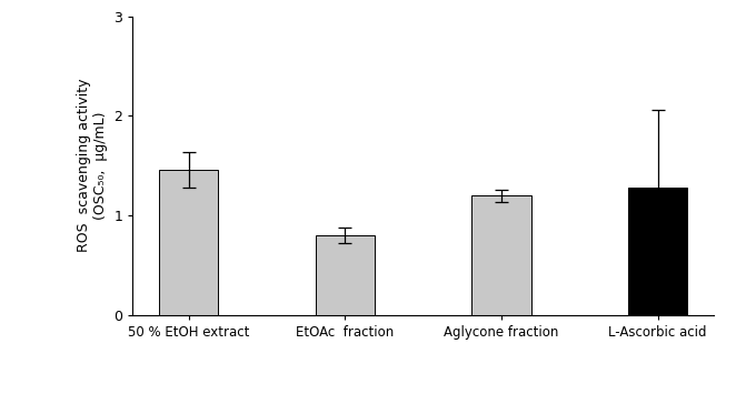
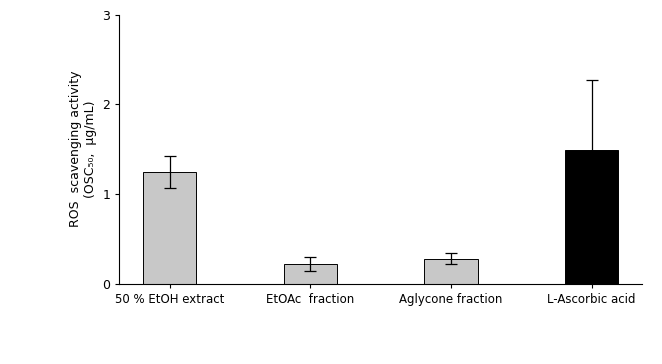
50 % EtOH extract: 1.46 -> 1.25
EtOAc fraction: 0.80 -> 0.22
Aglycone fraction: 1.20 -> 0.28
L-Ascorbic acid: 1.28 -> 1.49
